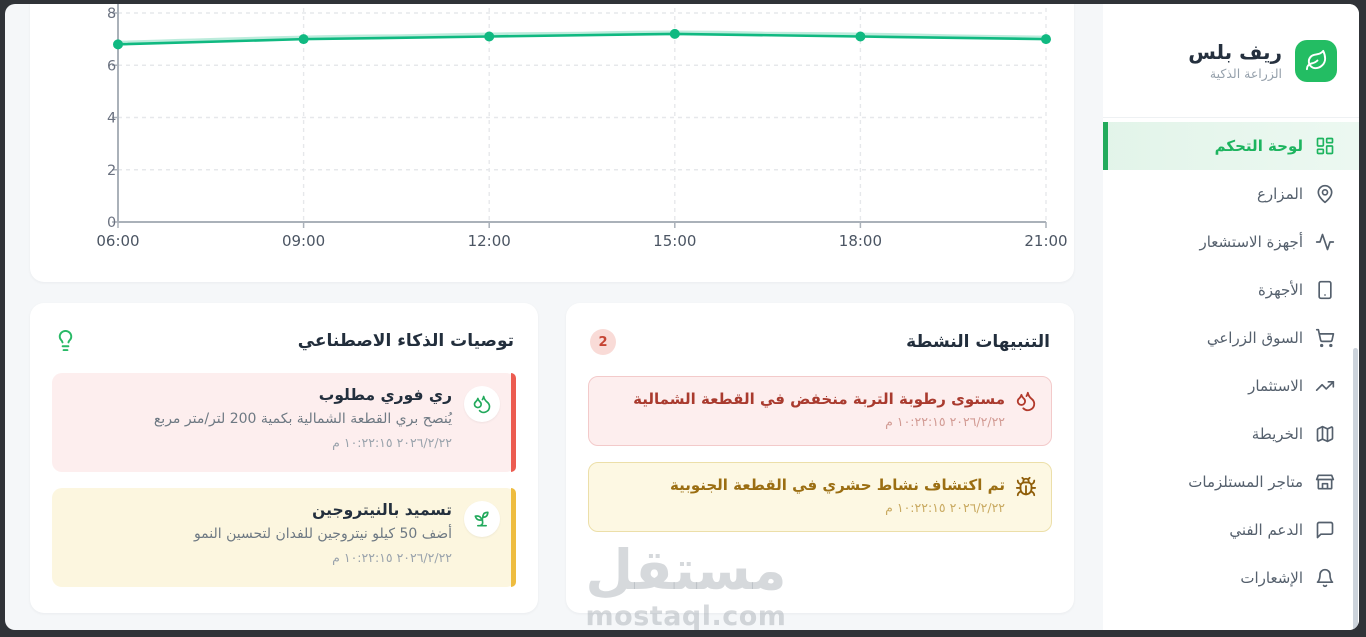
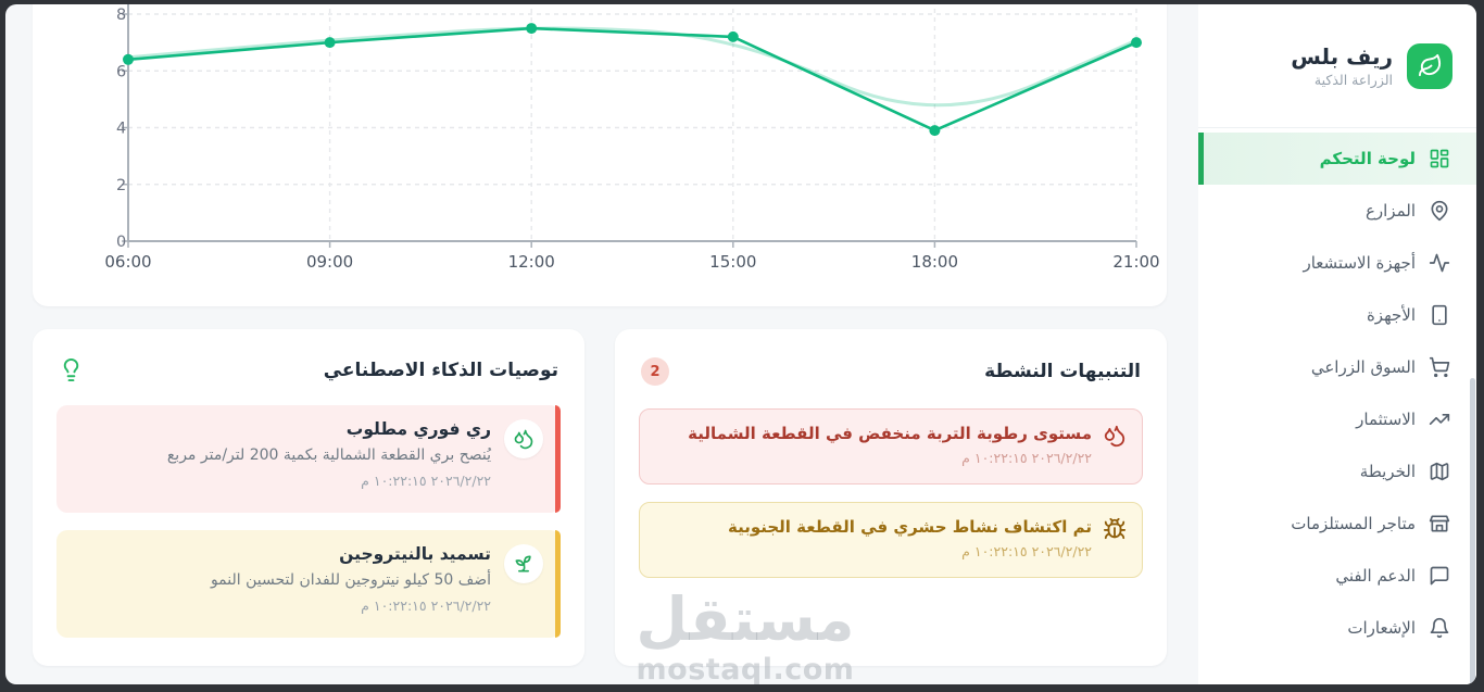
06:00: 6.8 -> 6.4
12:00: 7.1 -> 7.5
18:00: 7.1 -> 3.9
